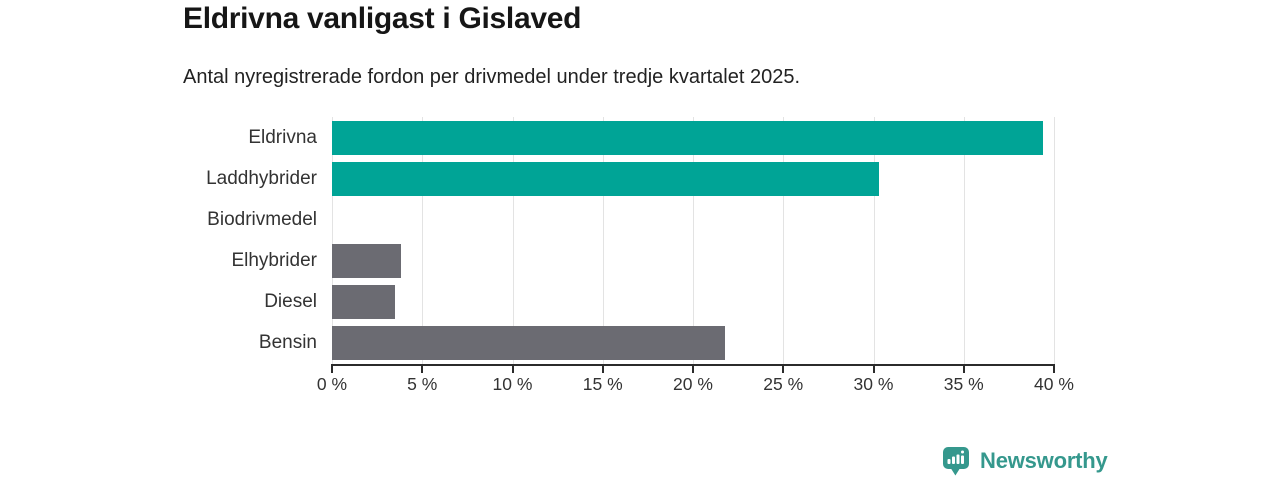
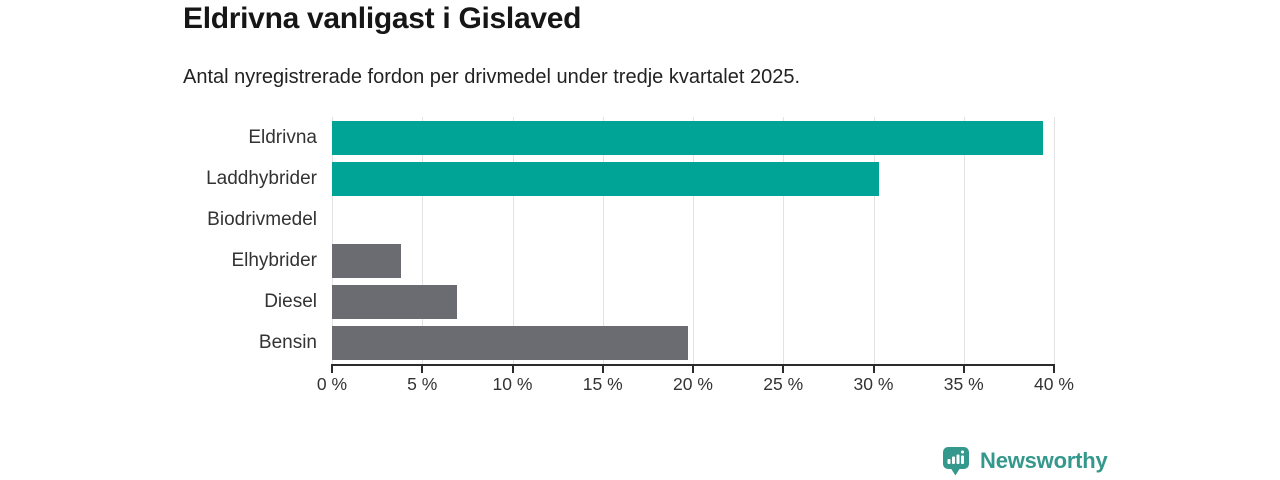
Diesel: 3.5% -> 6.9%
Bensin: 21.8% -> 19.7%
